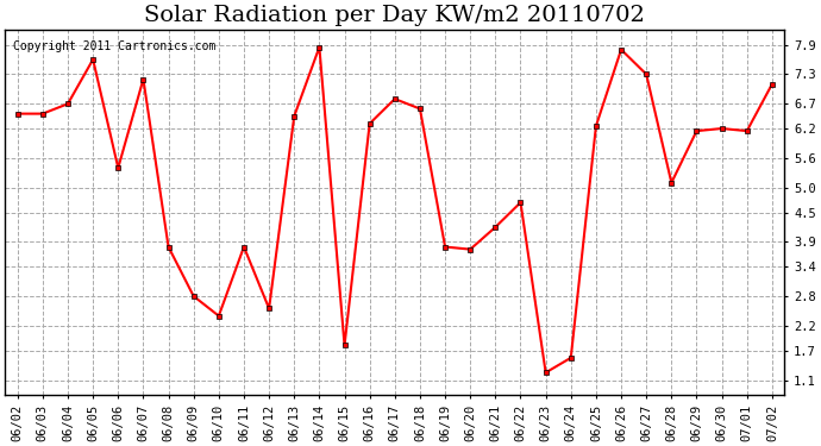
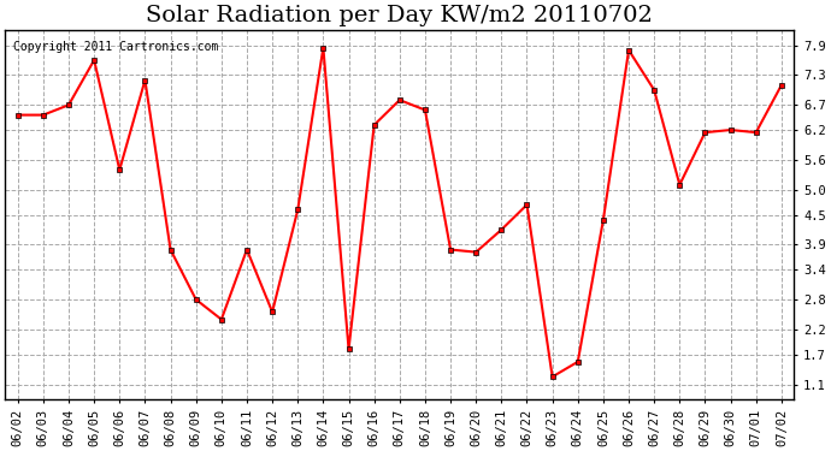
06/13: 6.45 -> 4.60
06/25: 6.25 -> 4.40
06/27: 7.30 -> 7.00
